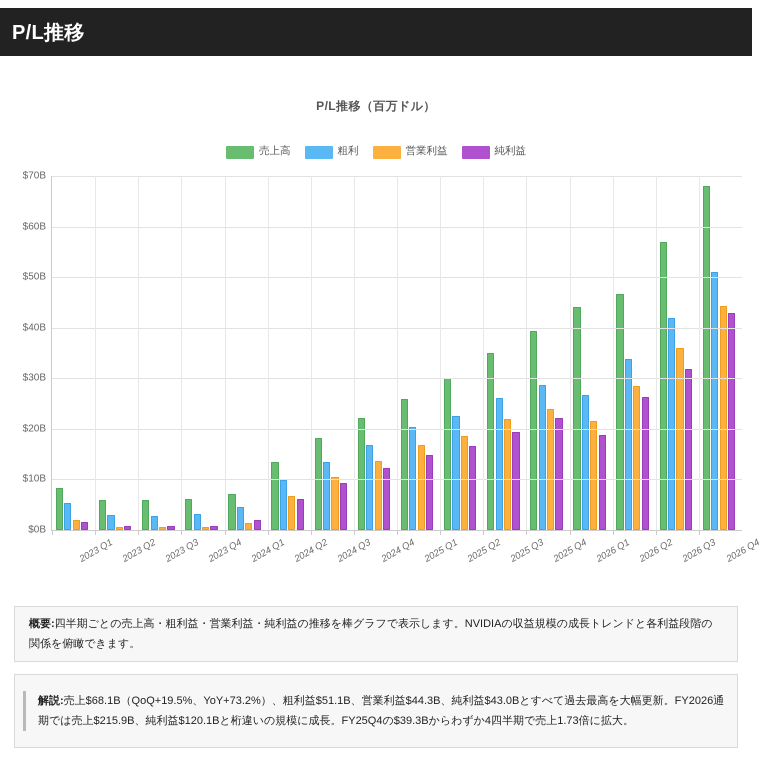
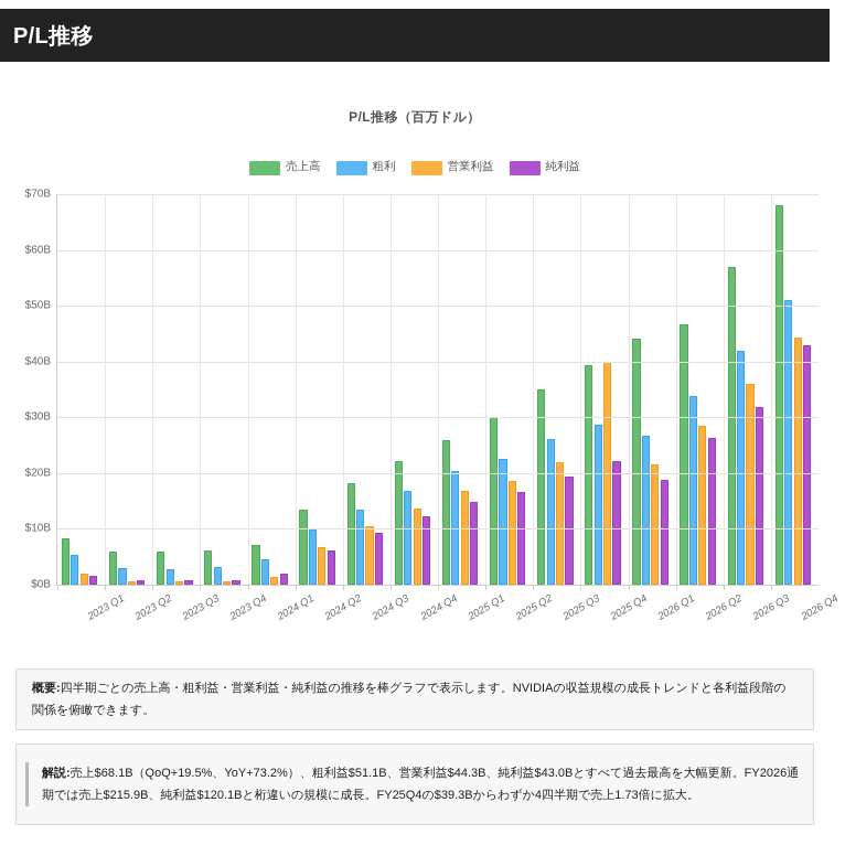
営業利益/2025 Q4: $24B -> $40B
